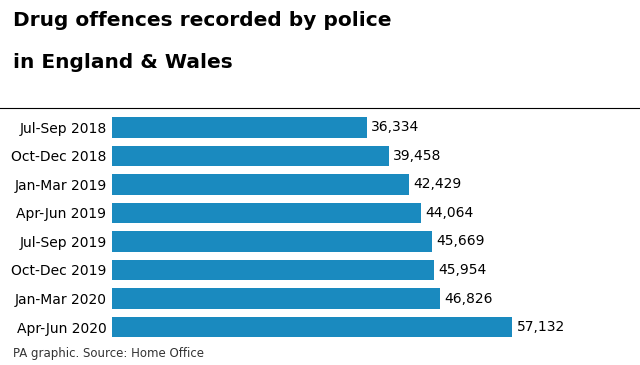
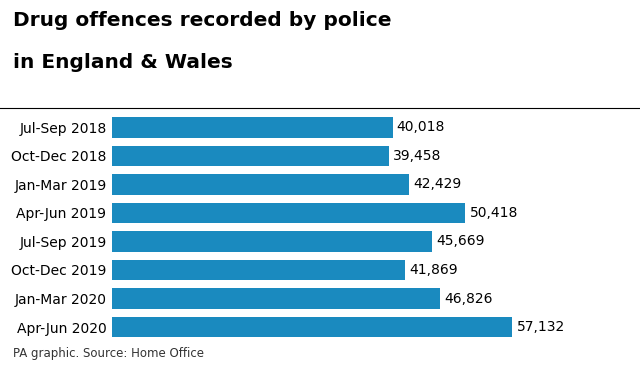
Jul-Sep 2018: 36,334 -> 40,018
Apr-Jun 2019: 44,064 -> 50,418
Oct-Dec 2019: 45,954 -> 41,869
